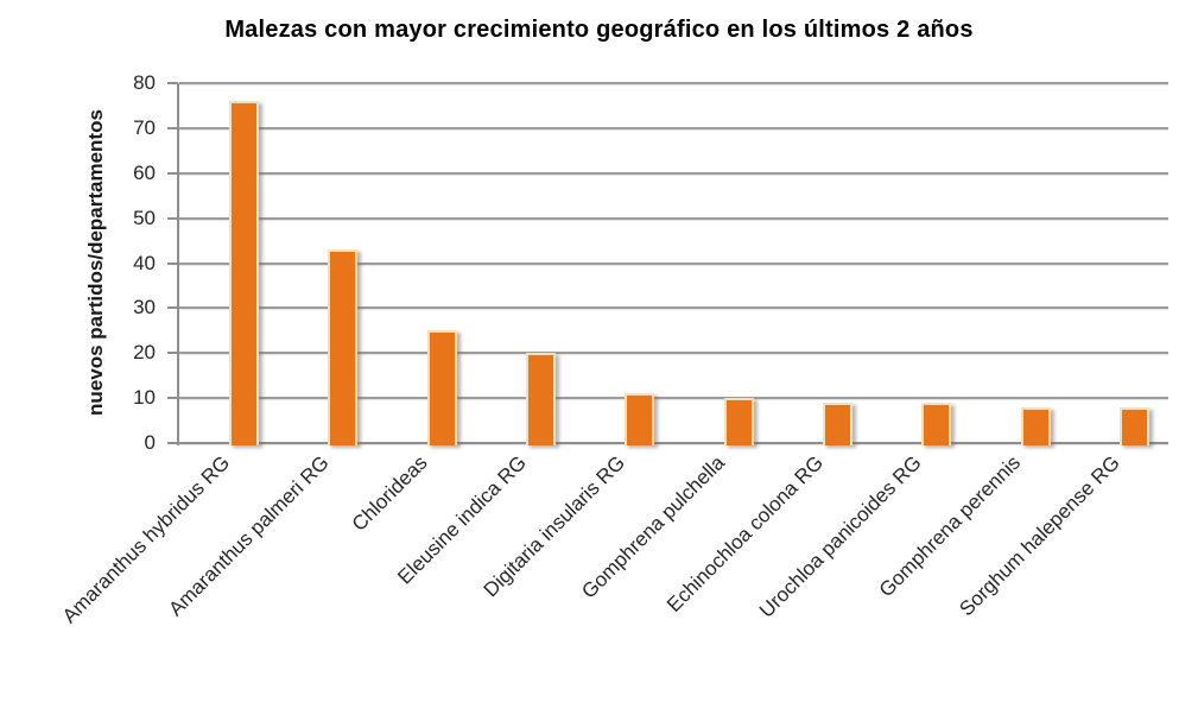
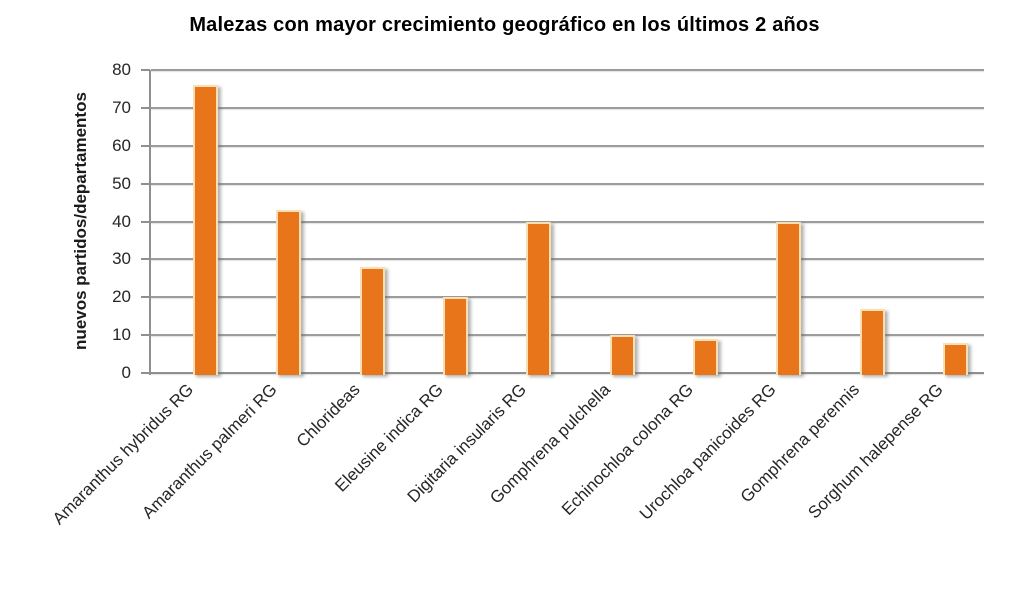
Chlorideas: 25 -> 28
Digitaria insularis RG: 11 -> 40
Urochloa panicoides RG: 9 -> 40
Gomphrena perennis: 8 -> 17
